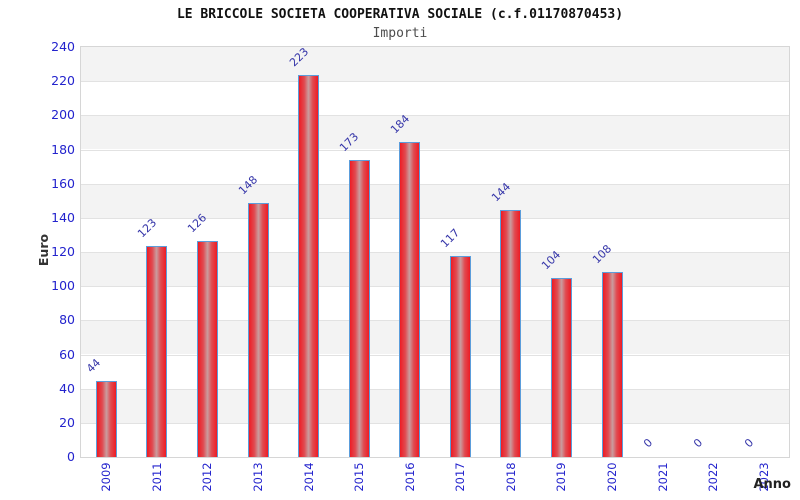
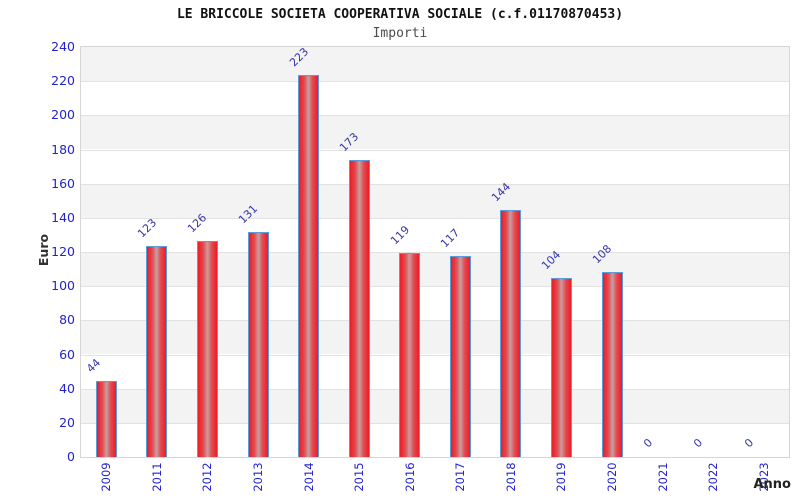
2013: 148 -> 131
2016: 184 -> 119
